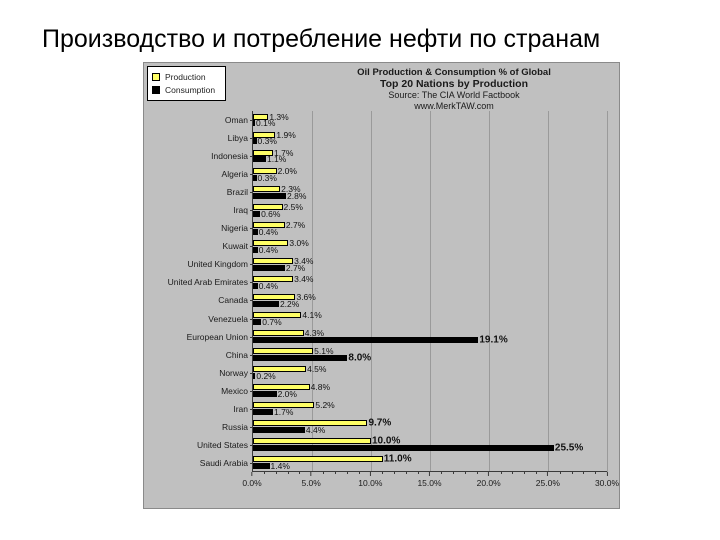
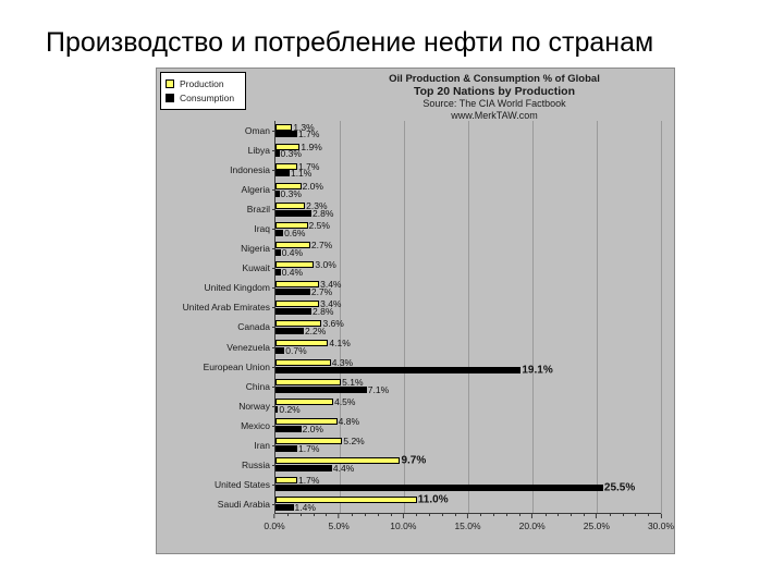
Consumption/Oman: 0.1% -> 1.7%
Consumption/United Arab Emirates: 0.4% -> 2.8%
Consumption/China: 8.0% -> 7.1%
Production/United States: 10.0% -> 1.7%
